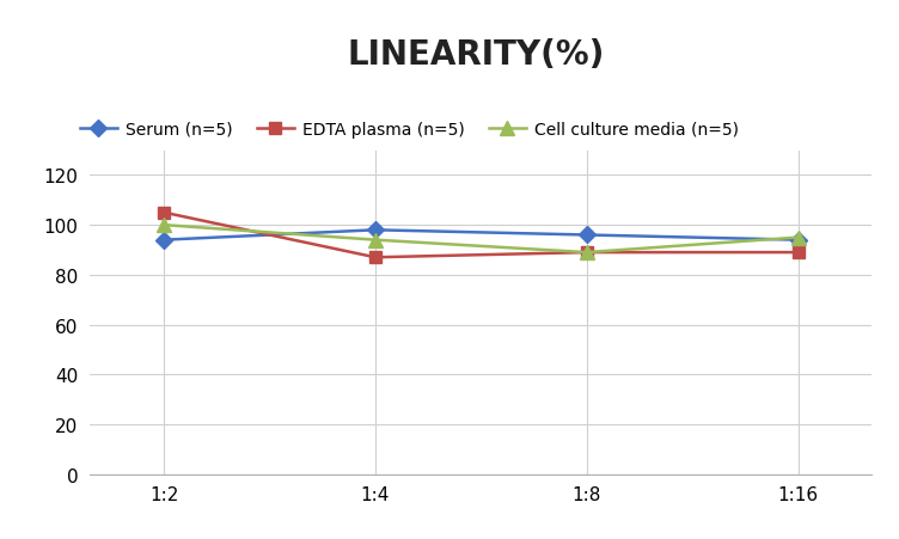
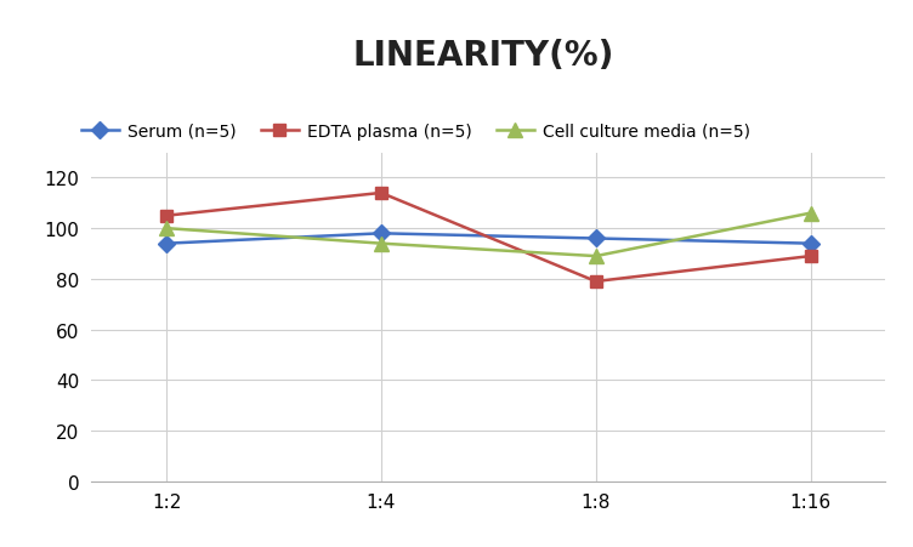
EDTA plasma (n=5)/1:4: 87 -> 114
EDTA plasma (n=5)/1:8: 89 -> 79
Cell culture media (n=5)/1:16: 95 -> 106
